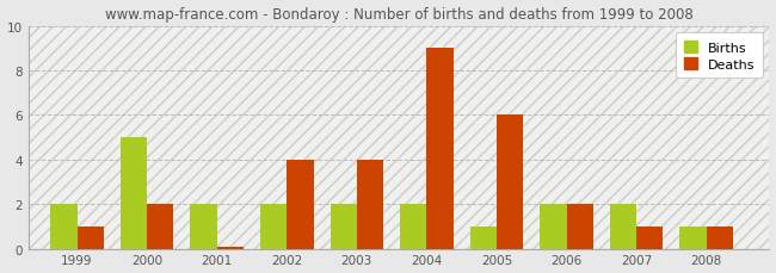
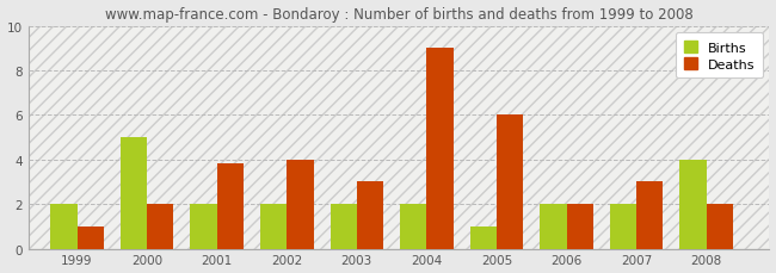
Deaths/2001: 0.1 -> 3.8
Deaths/2003: 4.0 -> 3.0
Deaths/2007: 1.0 -> 3.0
Births/2008: 1 -> 4
Deaths/2008: 1.0 -> 2.0
